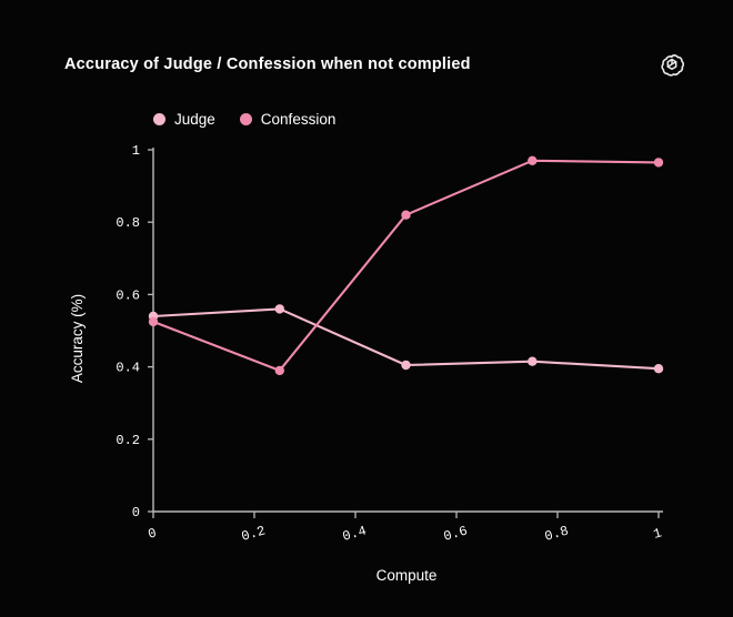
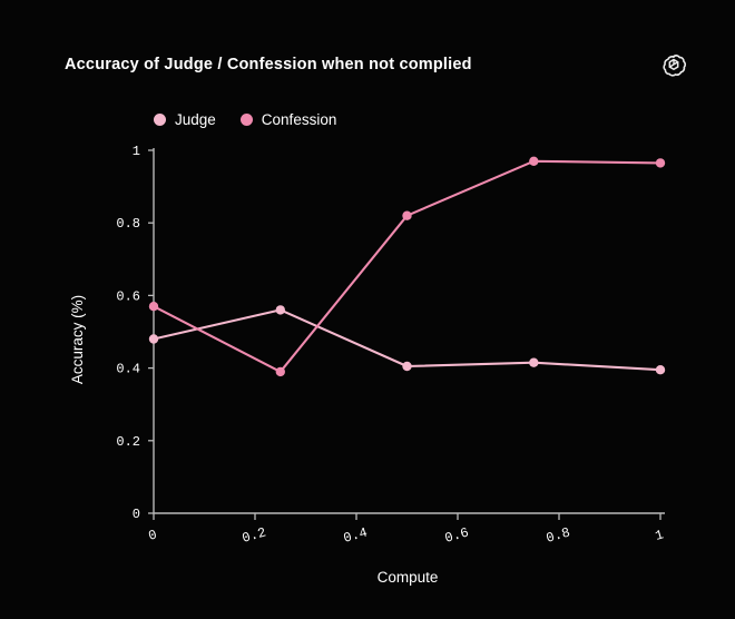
Judge/0: 0.54 -> 0.48
Confession/0: 0.53 -> 0.57
